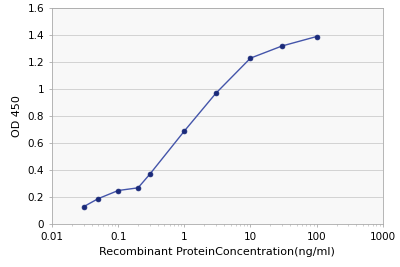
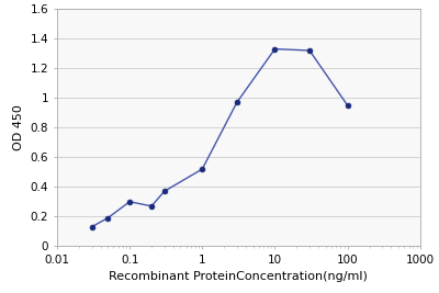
0.1: 0.25 -> 0.30
1: 0.69 -> 0.52
10: 1.23 -> 1.33
100: 1.39 -> 0.95
